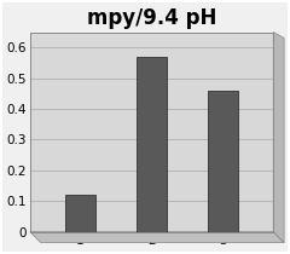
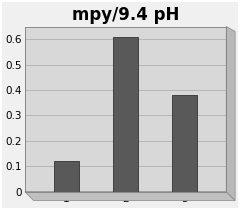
2: 0.57 -> 0.61
3: 0.46 -> 0.38
